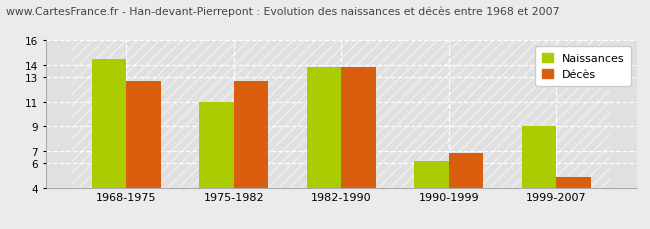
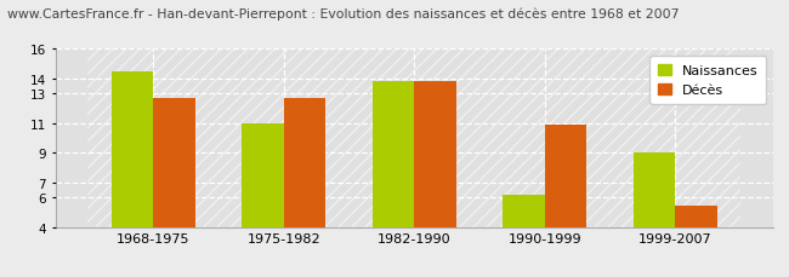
Décès/1990-1999: 6.8 -> 10.9
Décès/1999-2007: 4.9 -> 5.4
